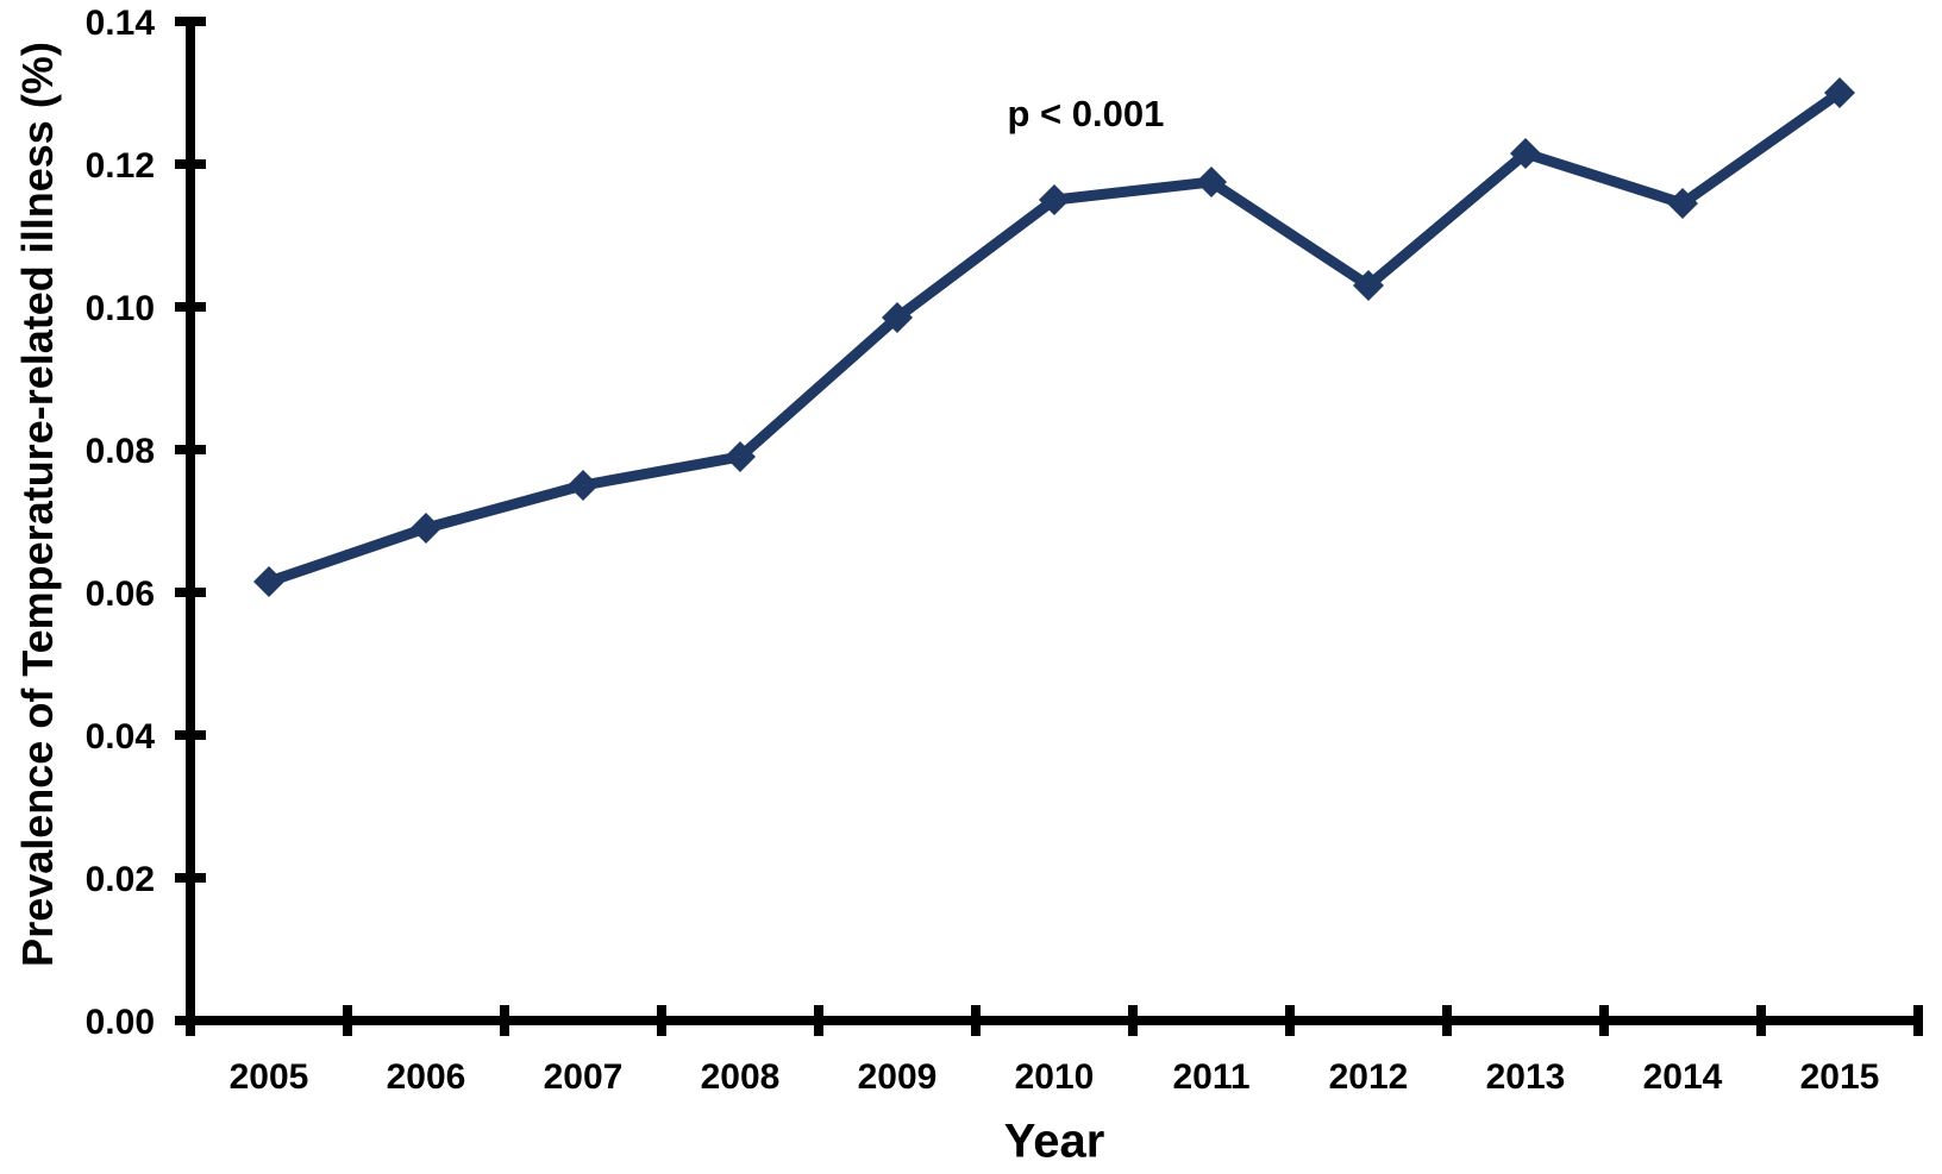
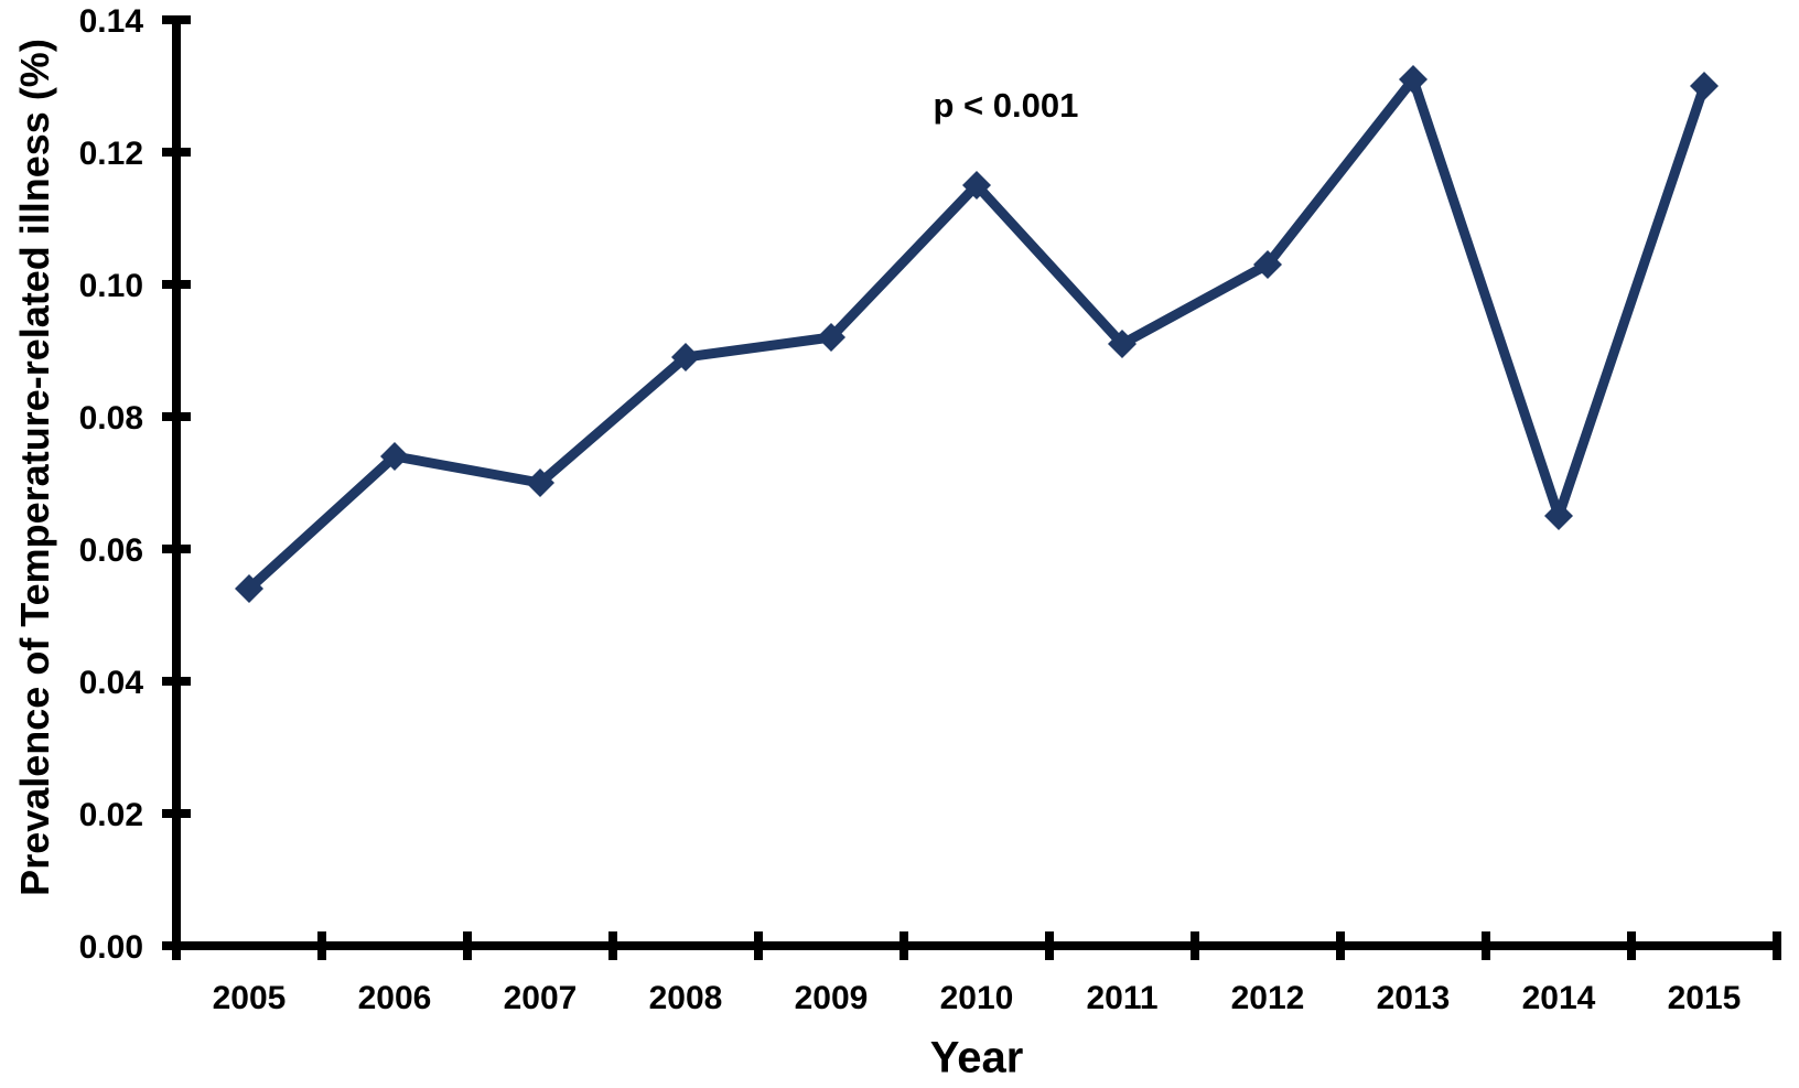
2005: 0.061 -> 0.054
2006: 0.069 -> 0.074
2007: 0.075 -> 0.070
2008: 0.079 -> 0.089
2009: 0.099 -> 0.092
2011: 0.117 -> 0.091
2013: 0.121 -> 0.131
2014: 0.115 -> 0.065
